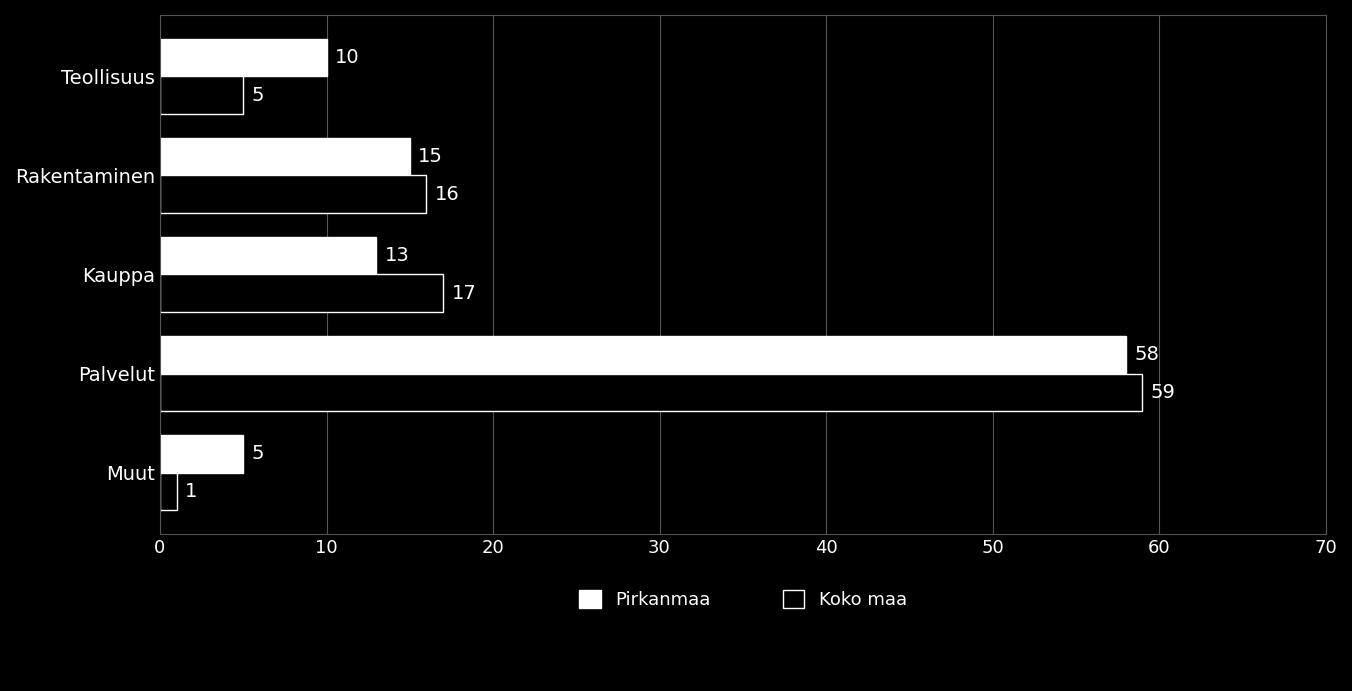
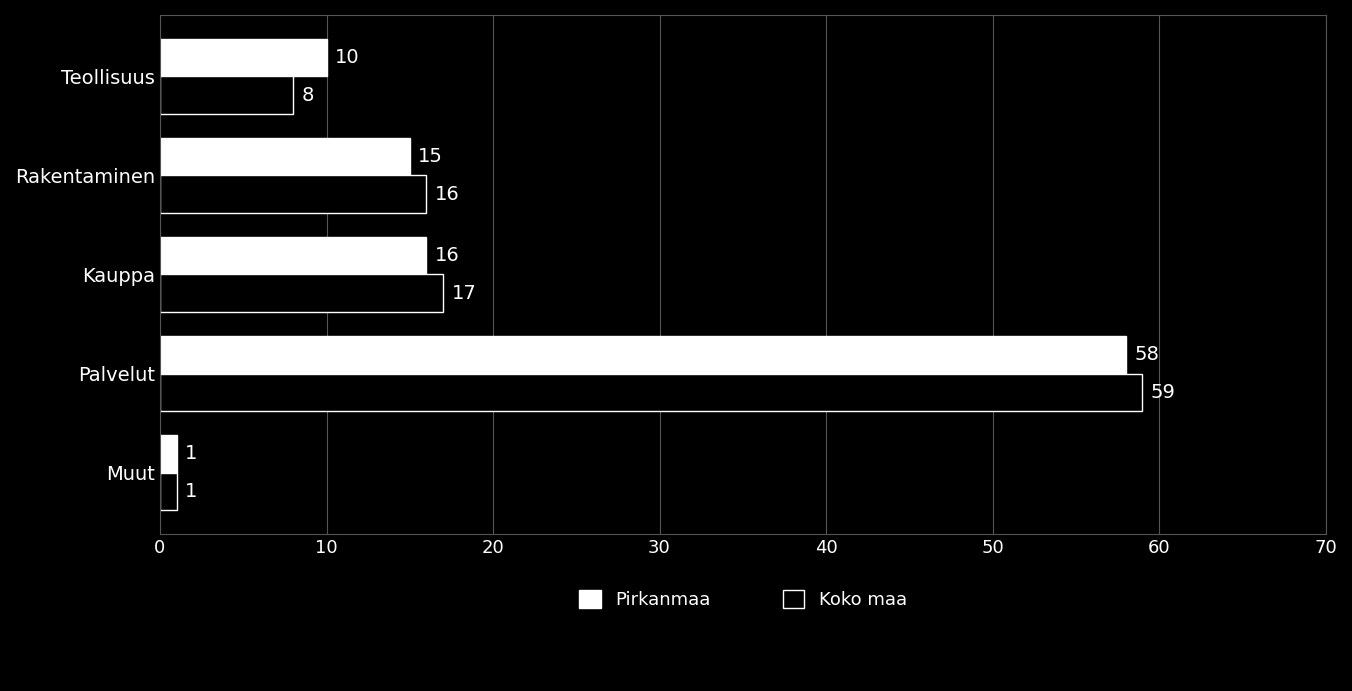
Koko maa/Teollisuus: 5 -> 8
Pirkanmaa/Kauppa: 13 -> 16
Pirkanmaa/Muut: 5 -> 1
